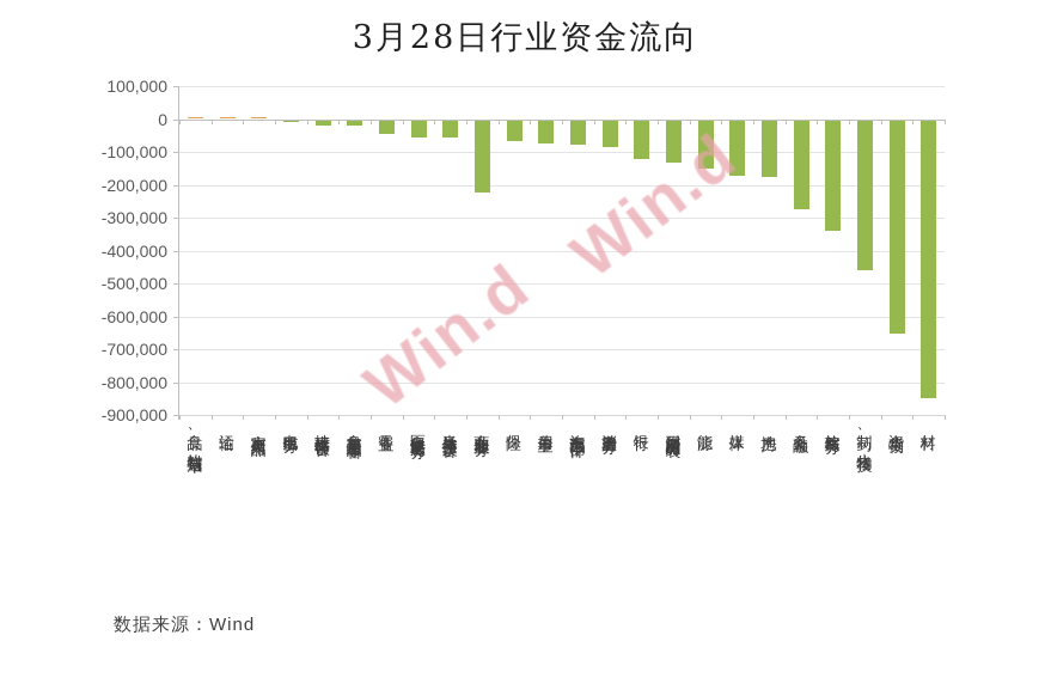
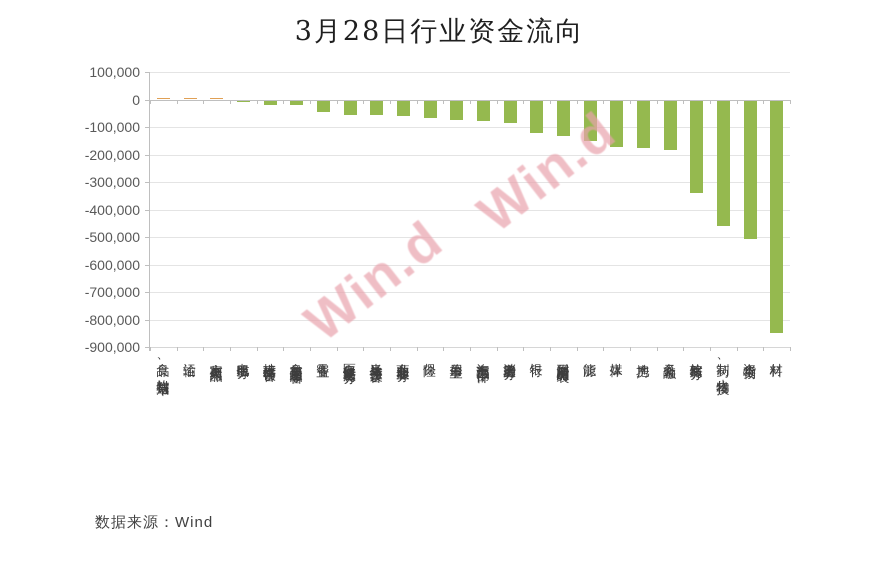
商业和专业服务: -220000 -> -60000
多元金融: -270000 -> -180000
资本货物: -650000 -> -500000
